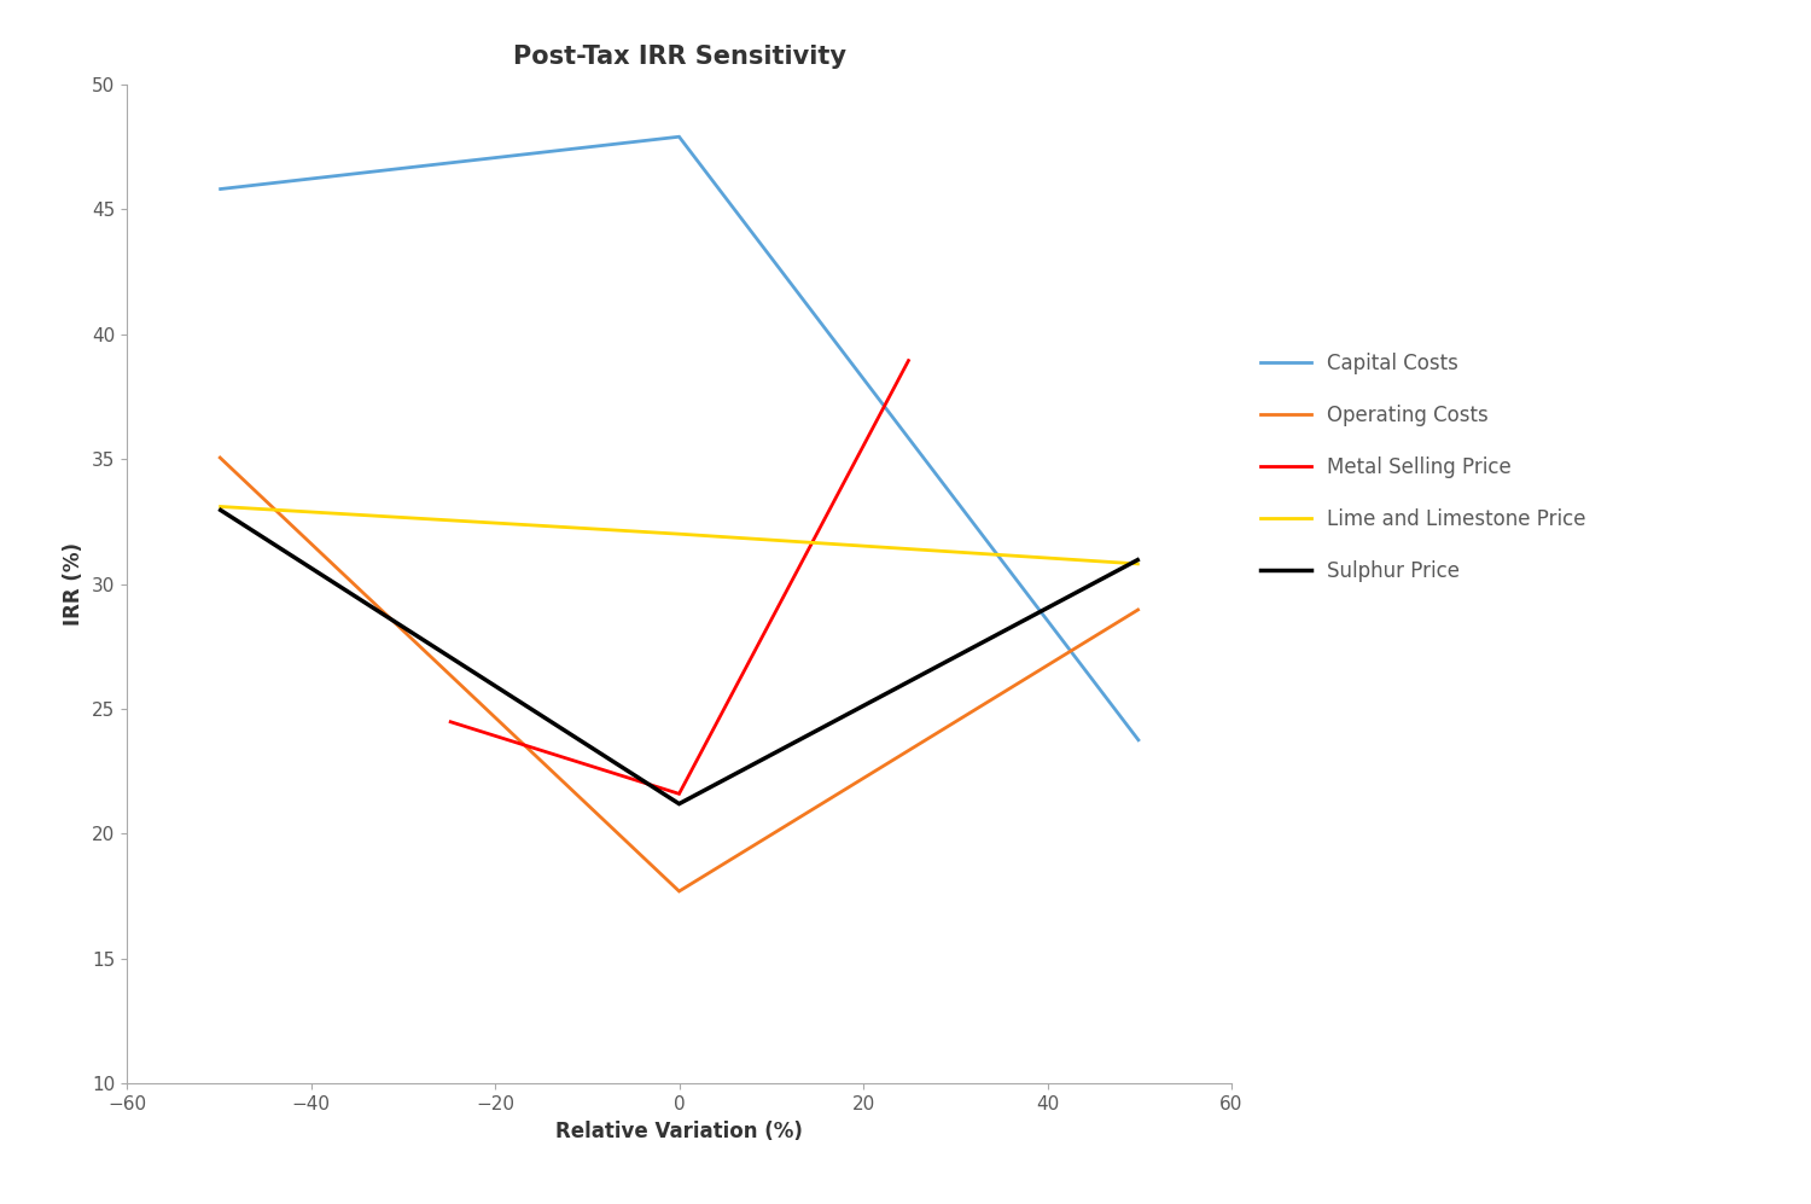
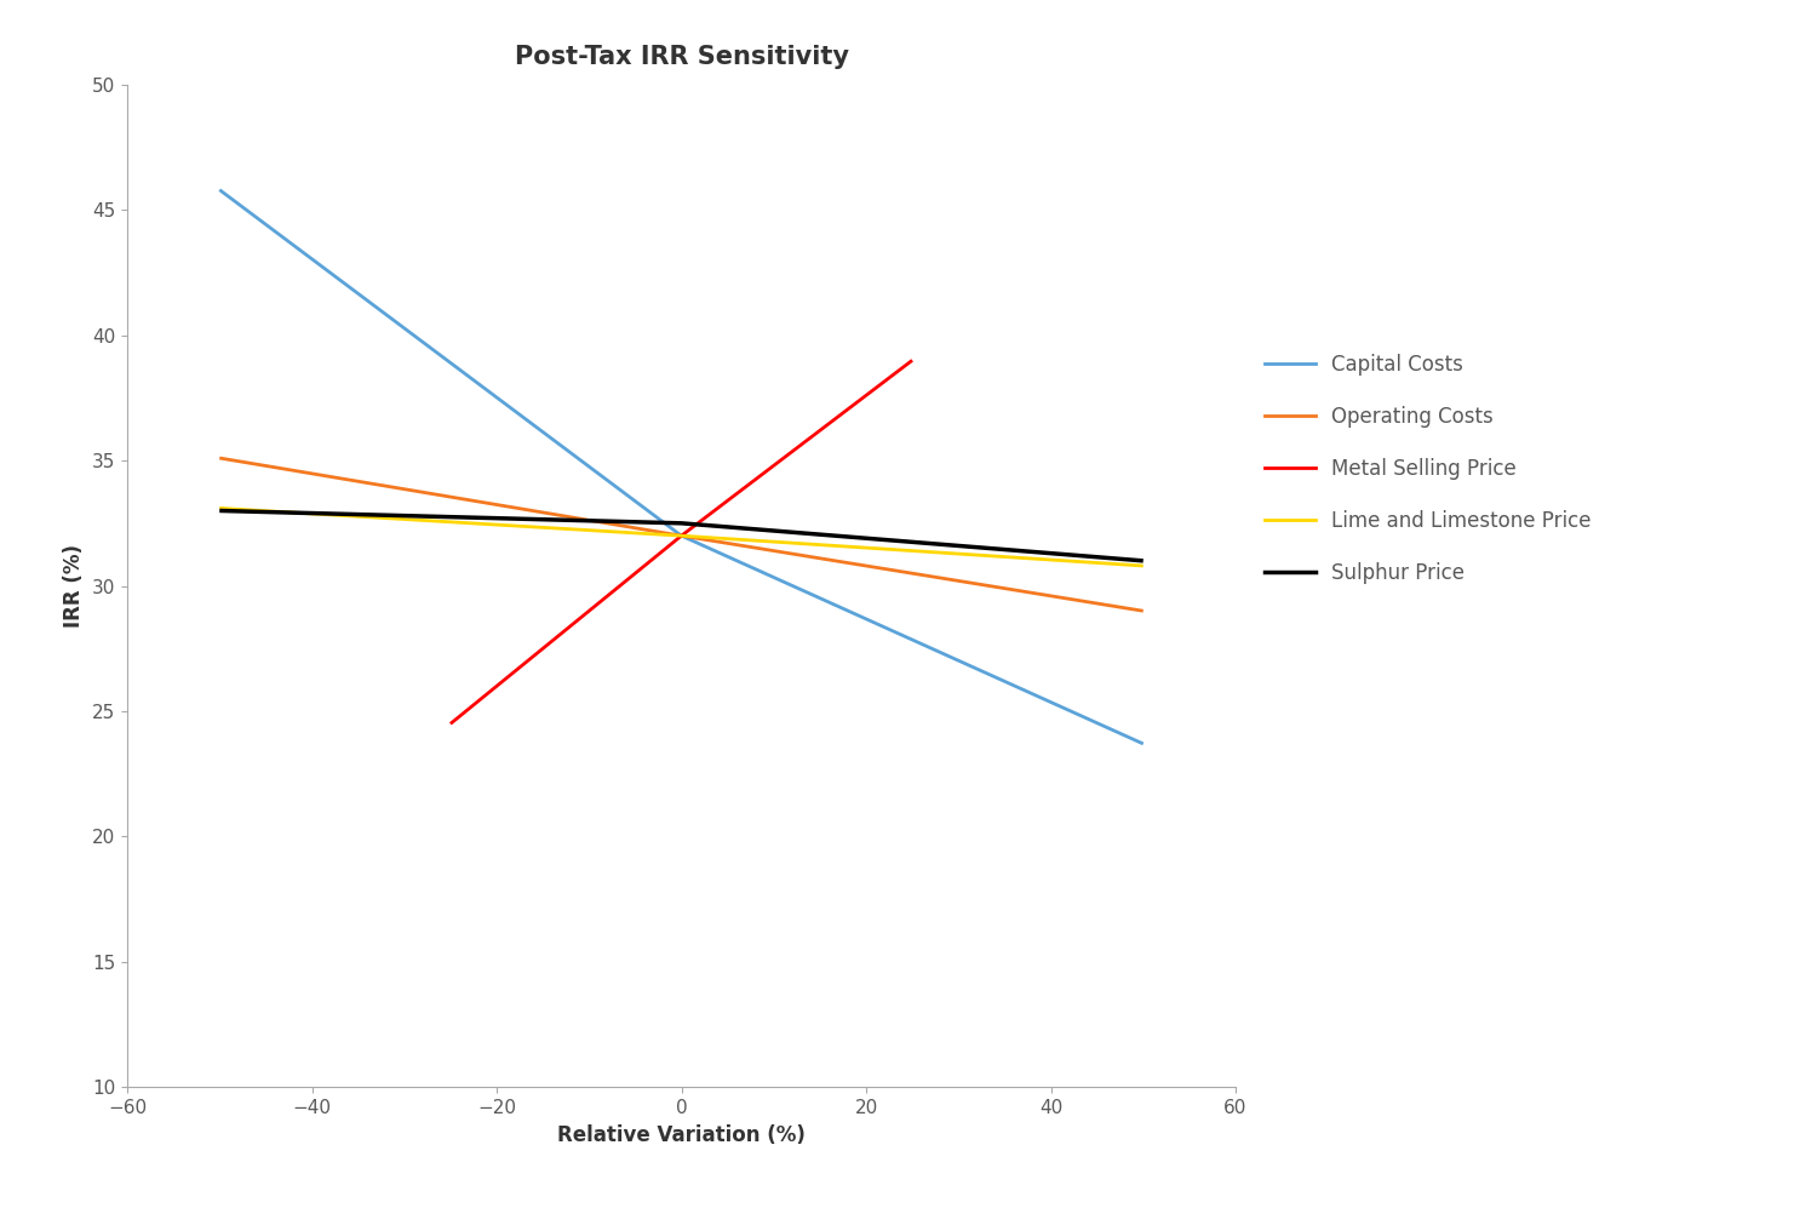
Capital Costs/0: 47.9 -> 32.0
Operating Costs/0: 17.7 -> 32.0
Metal Selling Price/0: 21.6 -> 32.0
Sulphur Price/0: 21.2 -> 32.5
